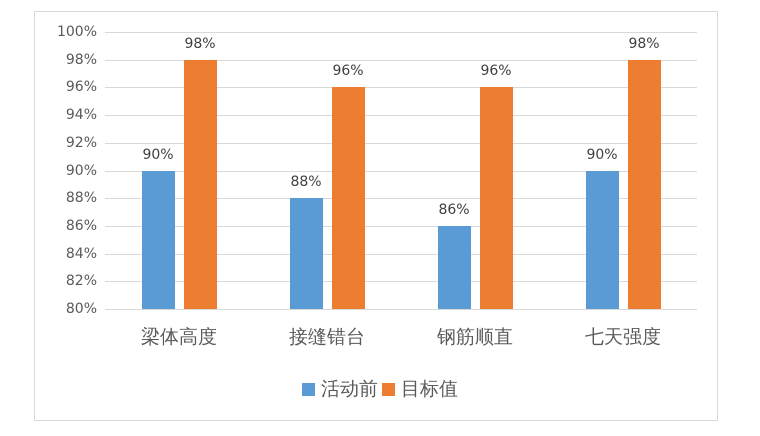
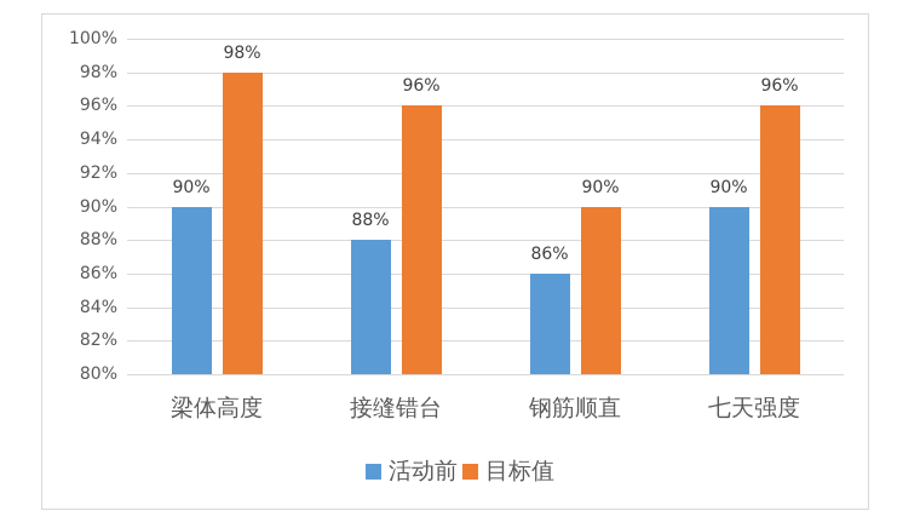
目标值/钢筋顺直: 96% -> 90%
目标值/七天强度: 98% -> 96%
